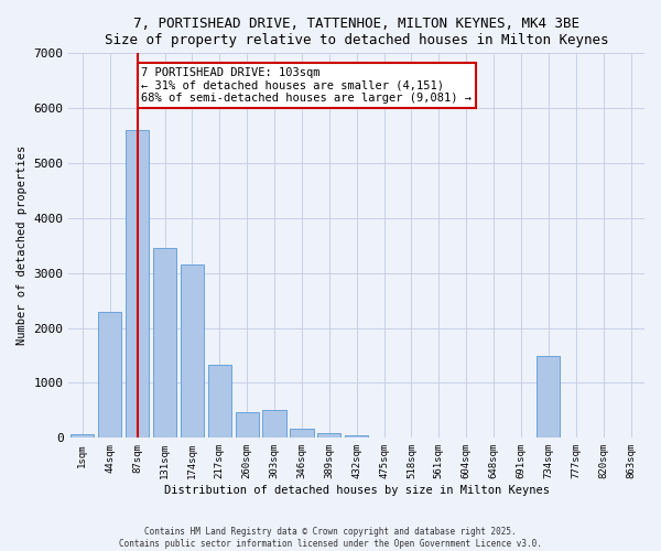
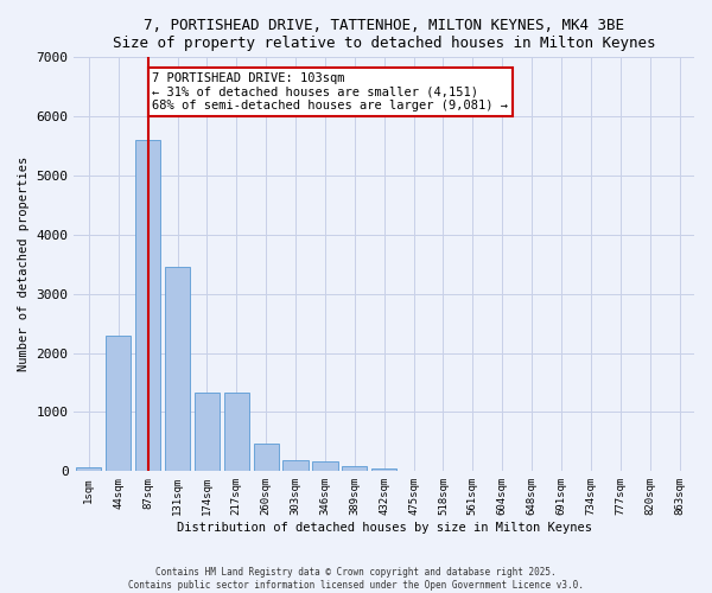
174sqm: 3150 -> 1330
303sqm: 500 -> 180
734sqm: 1500 -> 0
